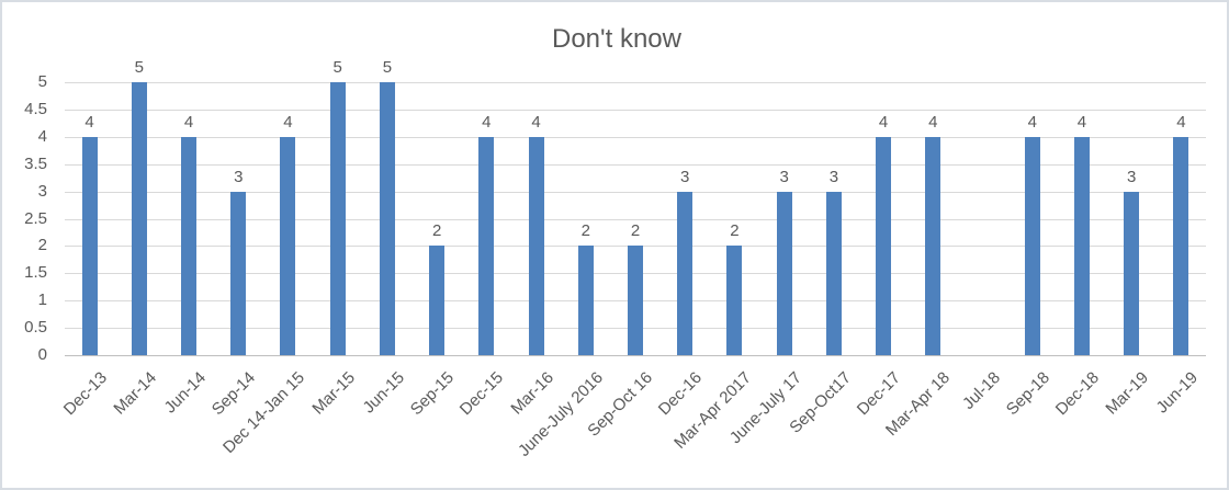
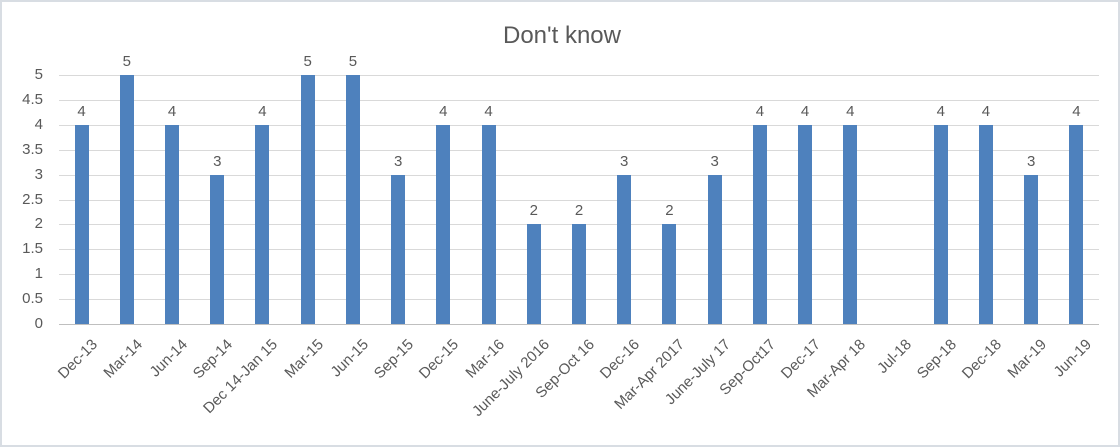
Sep-15: 2 -> 3
Sep-Oct17: 3 -> 4
